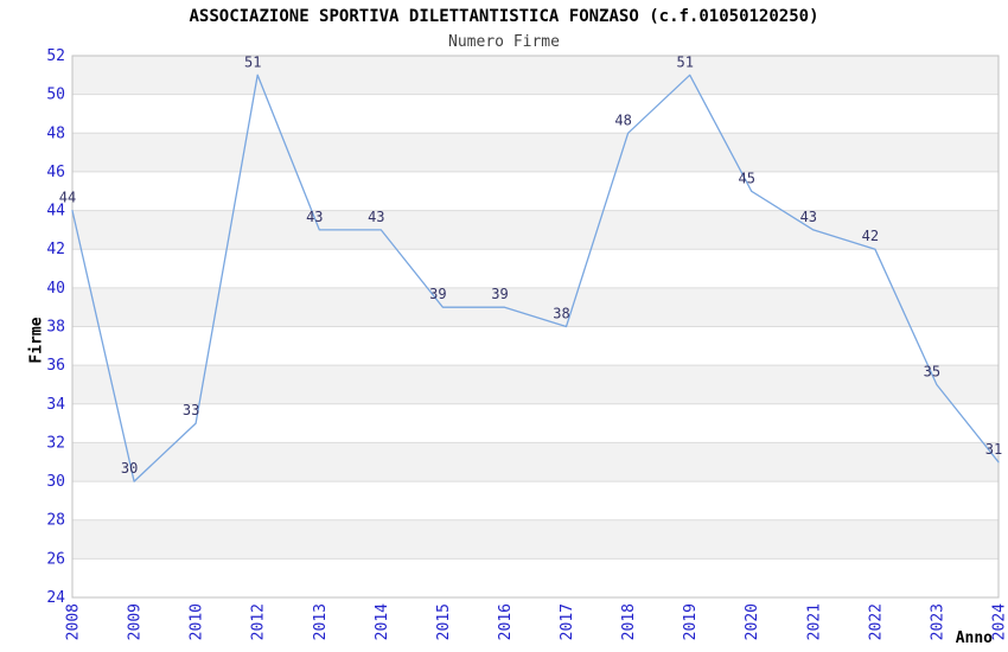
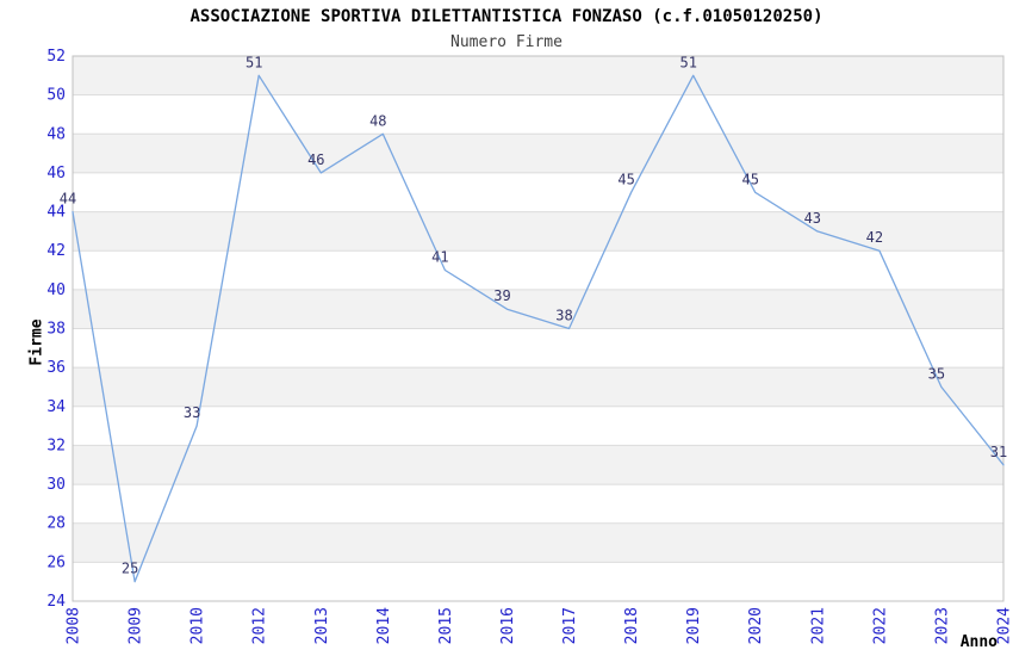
2009: 30 -> 25
2013: 43 -> 46
2014: 43 -> 48
2015: 39 -> 41
2018: 48 -> 45
